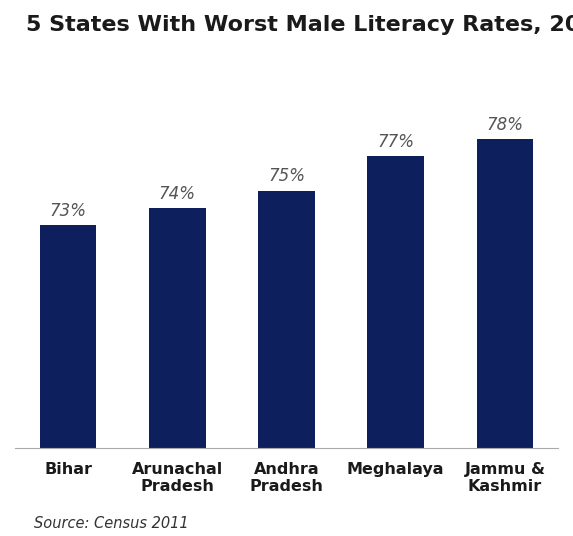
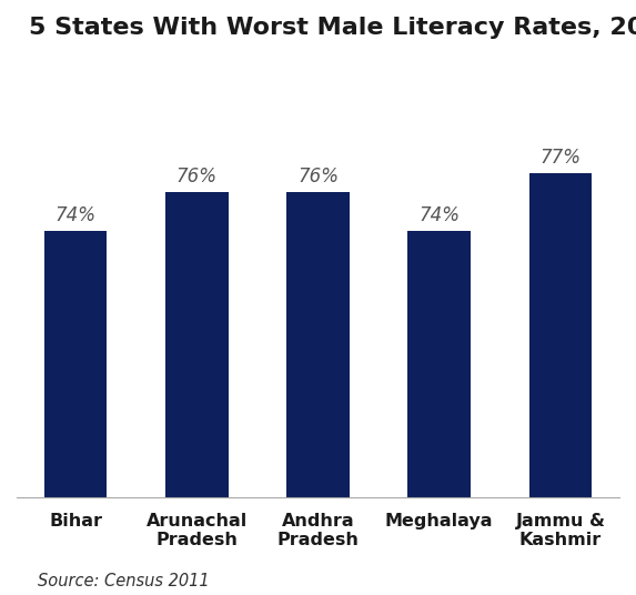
Bihar: 73% -> 74%
Arunachal Pradesh: 74% -> 76%
Andhra Pradesh: 75% -> 76%
Meghalaya: 77% -> 74%
Jammu & Kashmir: 78% -> 77%
